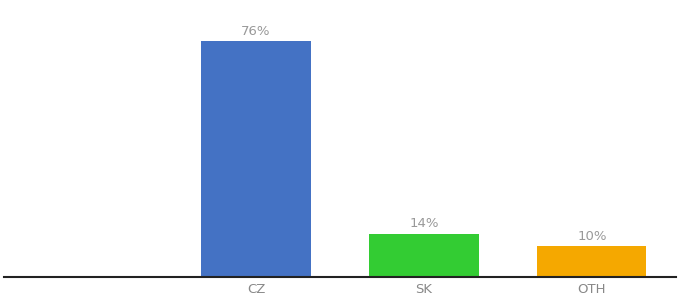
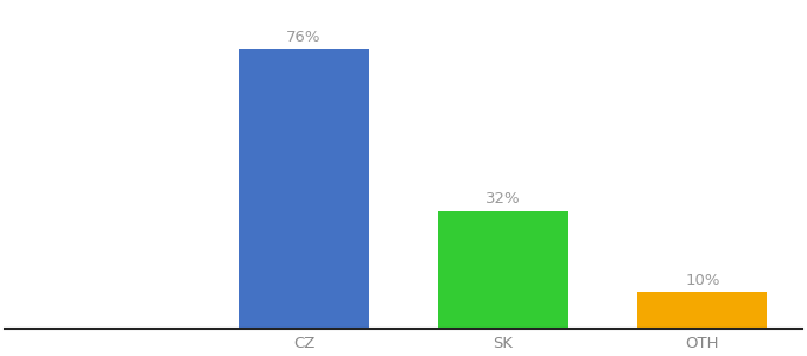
SK: 14% -> 32%
